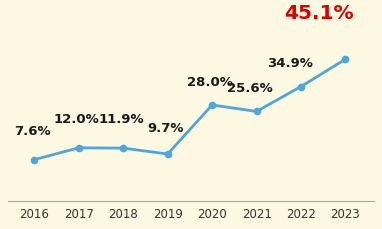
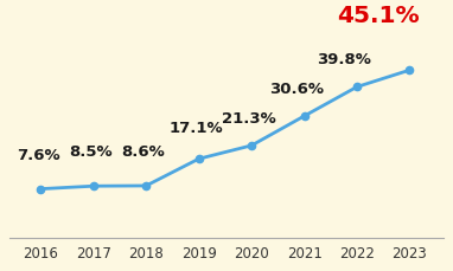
2017: 12.0% -> 8.5%
2018: 11.9% -> 8.6%
2019: 9.7% -> 17.1%
2020: 28.0% -> 21.3%
2021: 25.6% -> 30.6%
2022: 34.9% -> 39.8%
